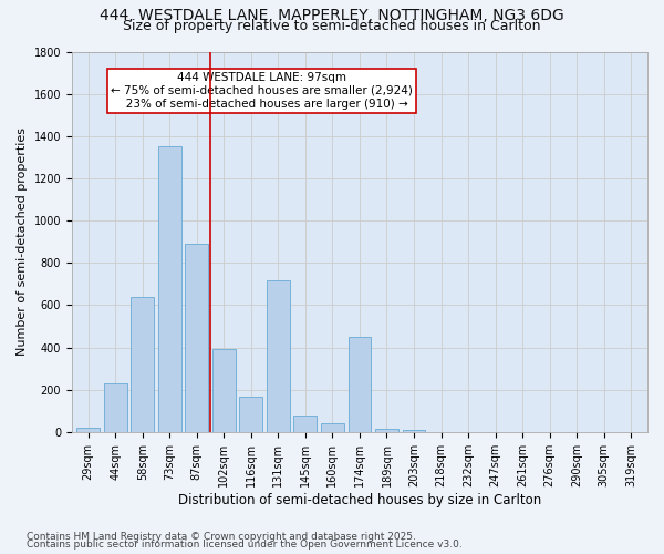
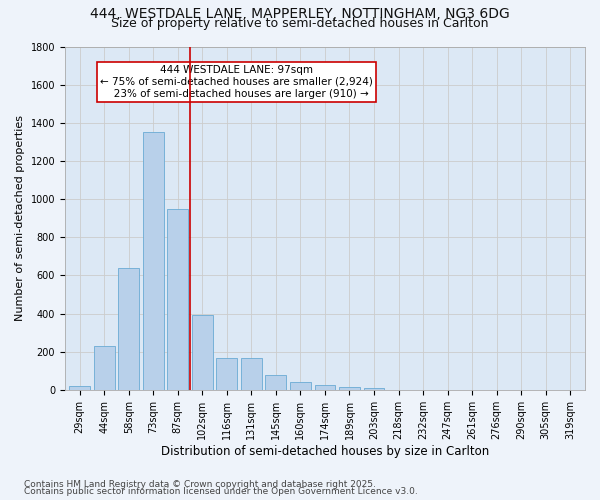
87sqm: 890 -> 950
131sqm: 720 -> 160
174sqm: 450 -> 30
